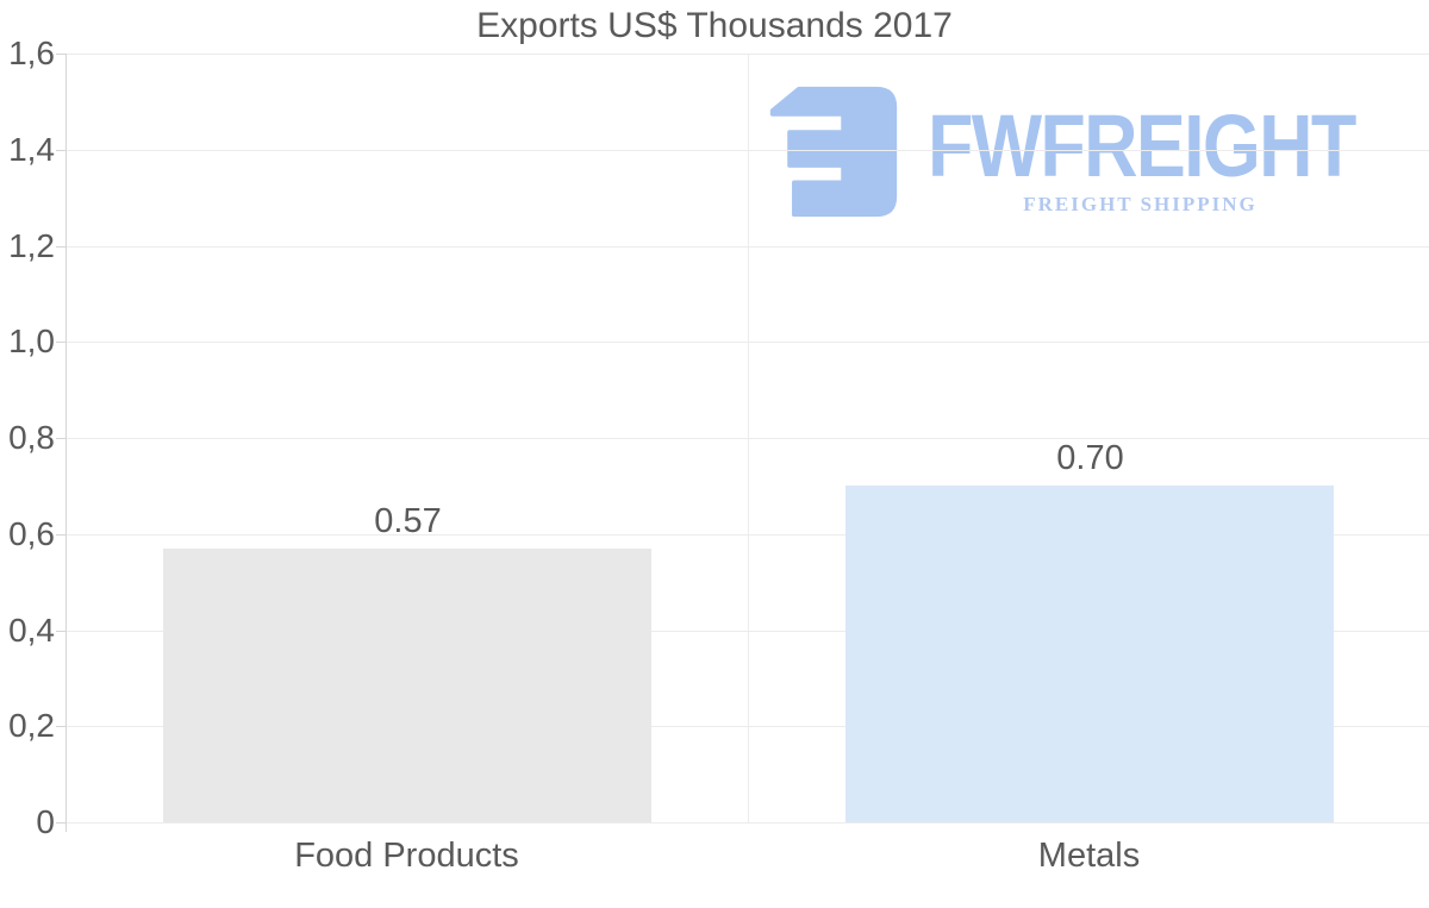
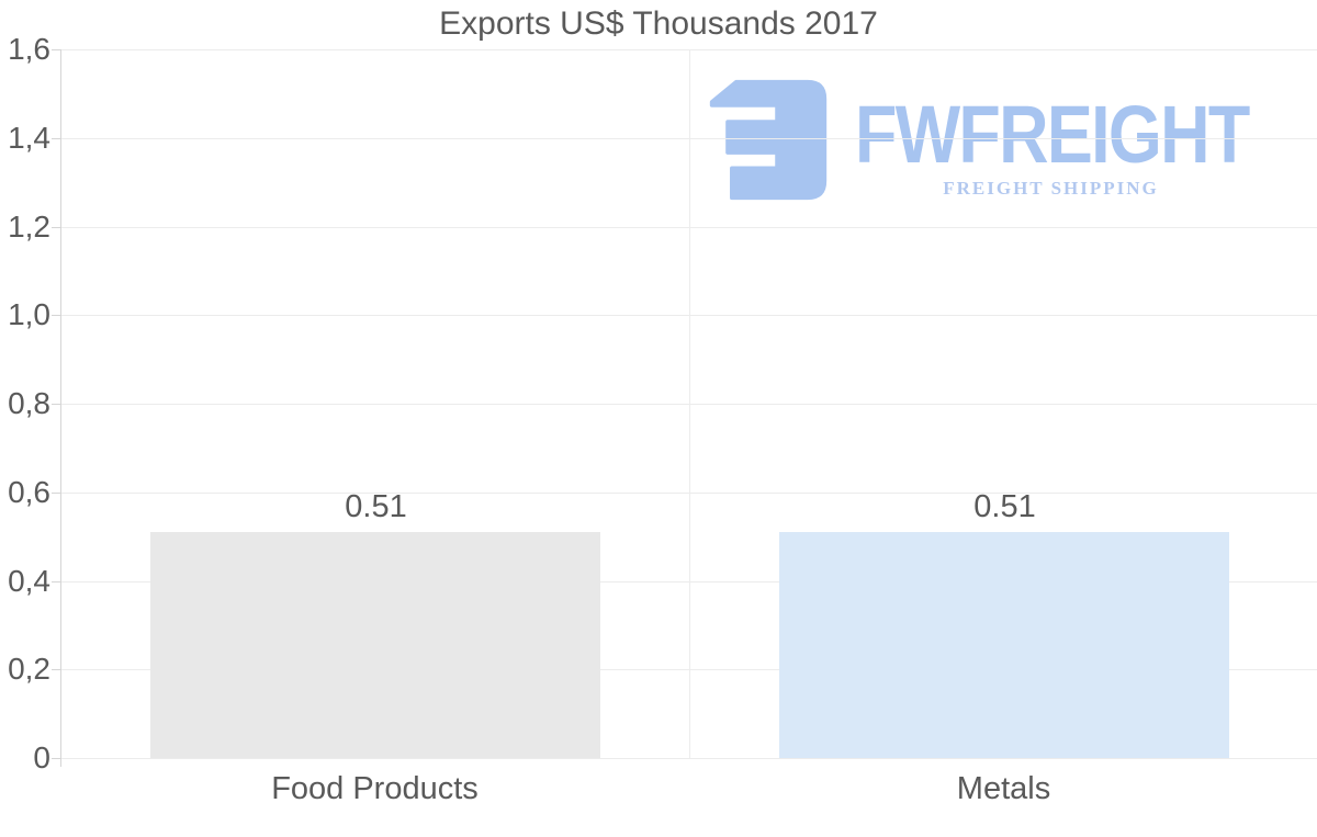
Food Products: 0.57 -> 0.51
Metals: 0.70 -> 0.51
